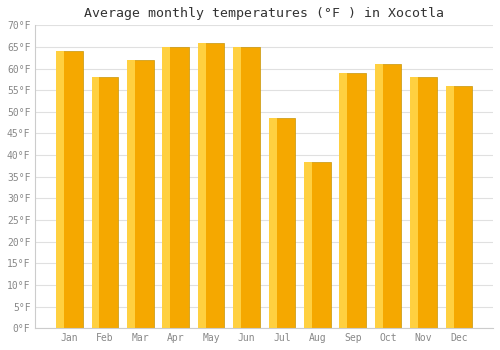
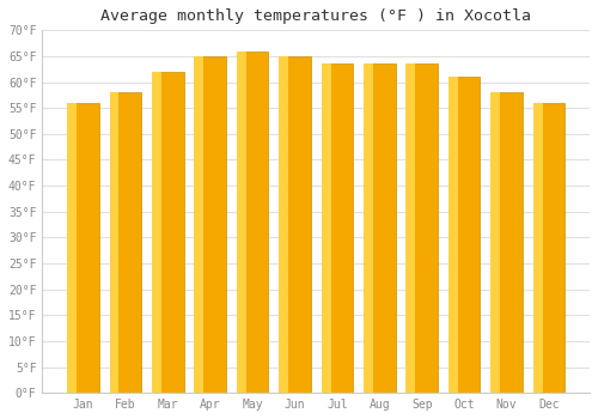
Jan: 64.0°F -> 56.0°F
Jul: 48.5°F -> 63.5°F
Aug: 38.5°F -> 63.5°F
Sep: 59.0°F -> 63.5°F
